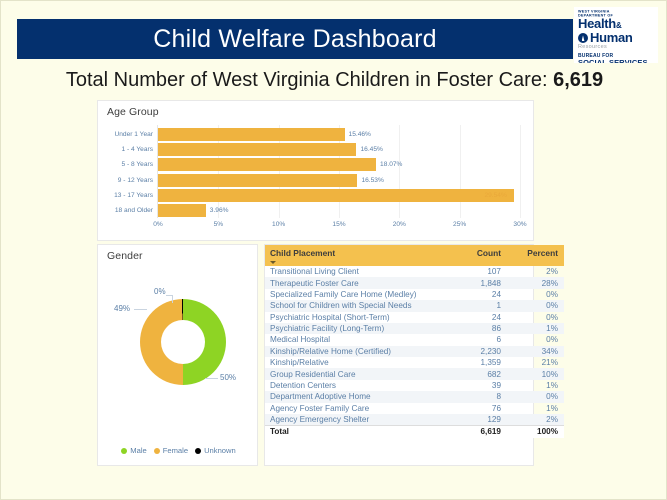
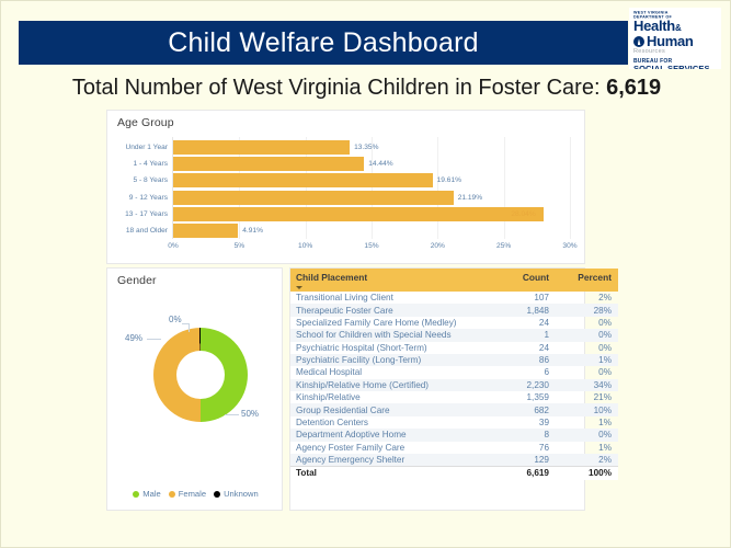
Age Group/Under 1 Year: 15.46% -> 13.35%
Age Group/1 - 4 Years: 16.45% -> 14.44%
Age Group/5 - 8 Years: 18.07% -> 19.61%
Age Group/9 - 12 Years: 16.53% -> 21.19%
Age Group/13 - 17 Years: 29.54% -> 28.04%
Age Group/18 and Older: 3.96% -> 4.91%
